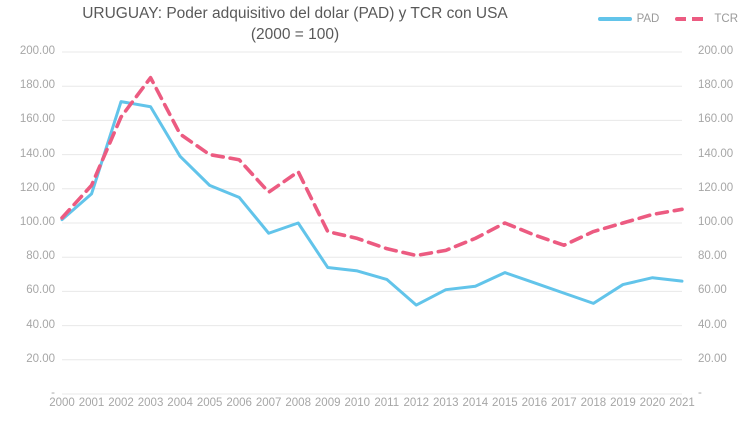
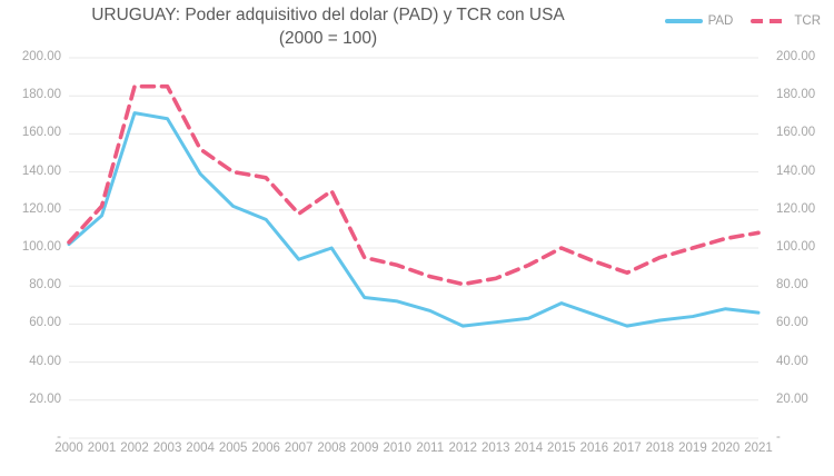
TCR/2002: 162 -> 185
PAD/2012: 52 -> 59
PAD/2018: 53 -> 62
